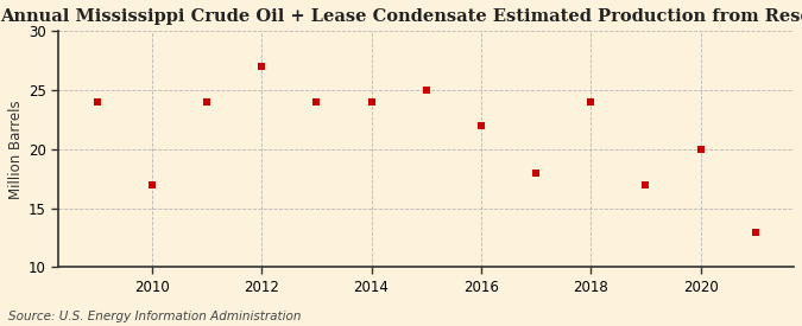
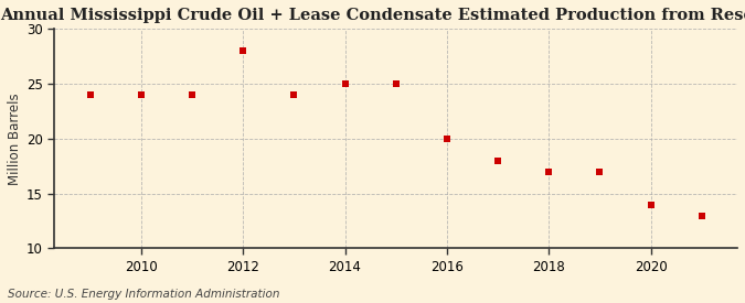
2010: 17 -> 24
2012: 27 -> 28
2014: 24 -> 25
2016: 22 -> 20
2018: 24 -> 17
2020: 20 -> 14
